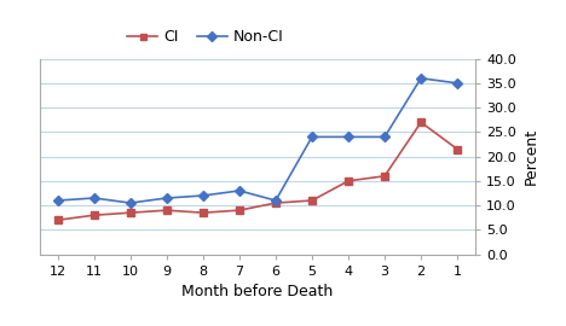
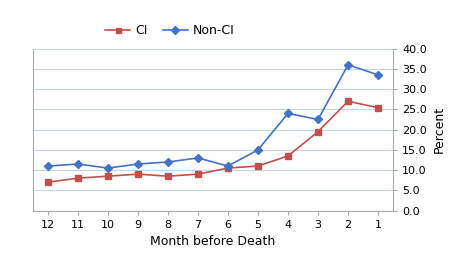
Non-CI/5: 24.0 -> 15.0
CI/4: 15.0 -> 13.5
CI/3: 16.0 -> 19.5
Non-CI/3: 24.0 -> 22.5
CI/1: 21.5 -> 25.4
Non-CI/1: 35.0 -> 33.5
